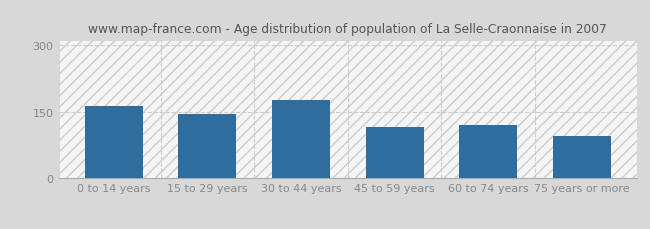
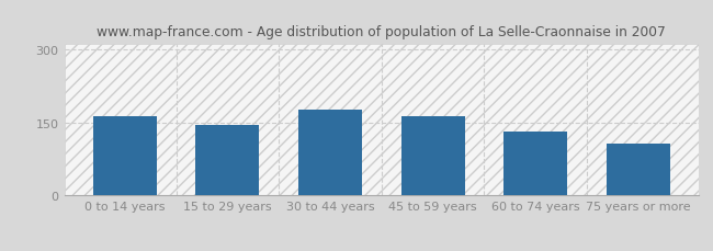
45 to 59 years: 115 -> 163
60 to 74 years: 120 -> 132
75 years or more: 95 -> 107
